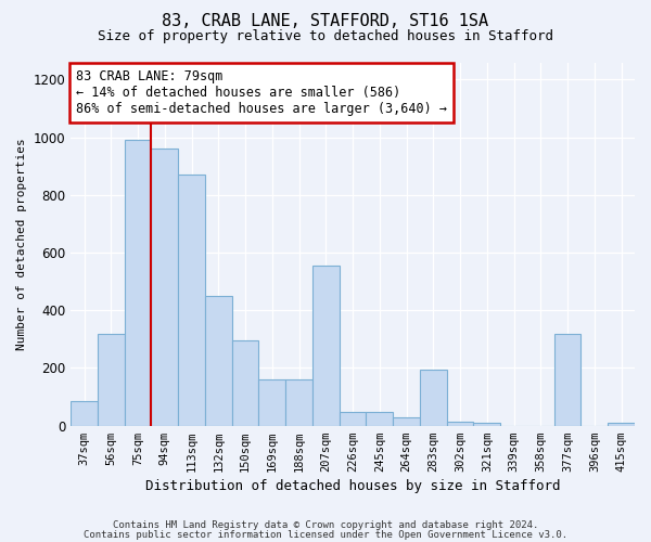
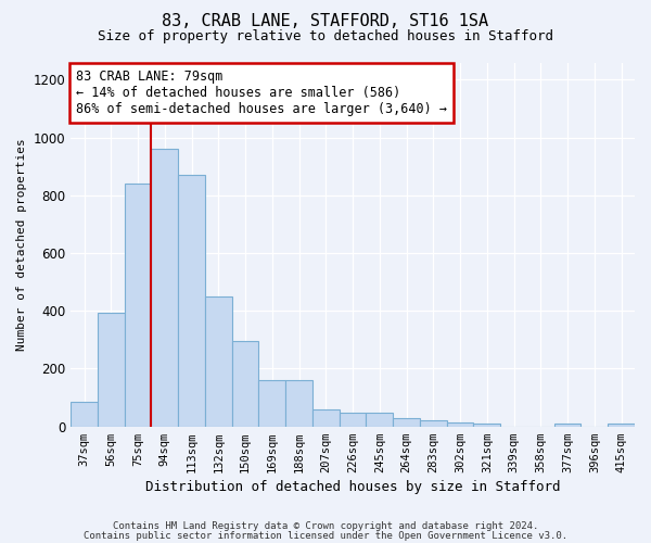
56sqm: 320 -> 395
75sqm: 990 -> 840
207sqm: 555 -> 60
283sqm: 195 -> 20
377sqm: 320 -> 10
